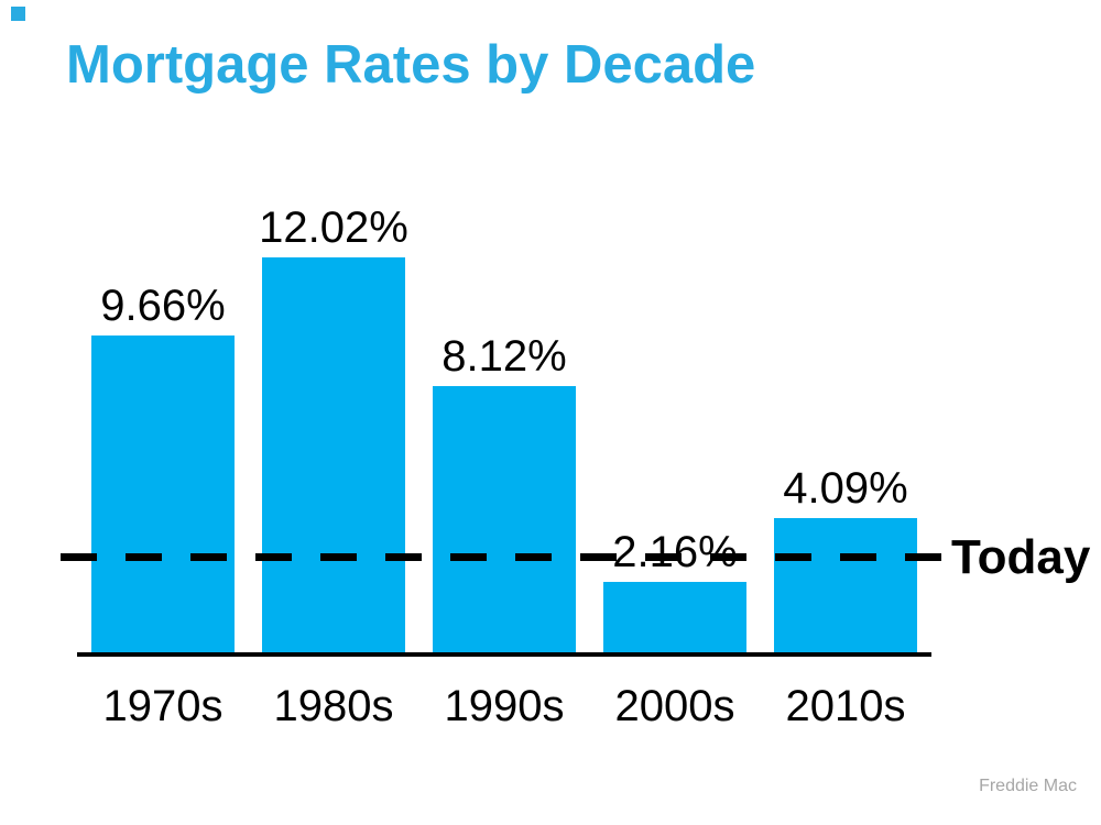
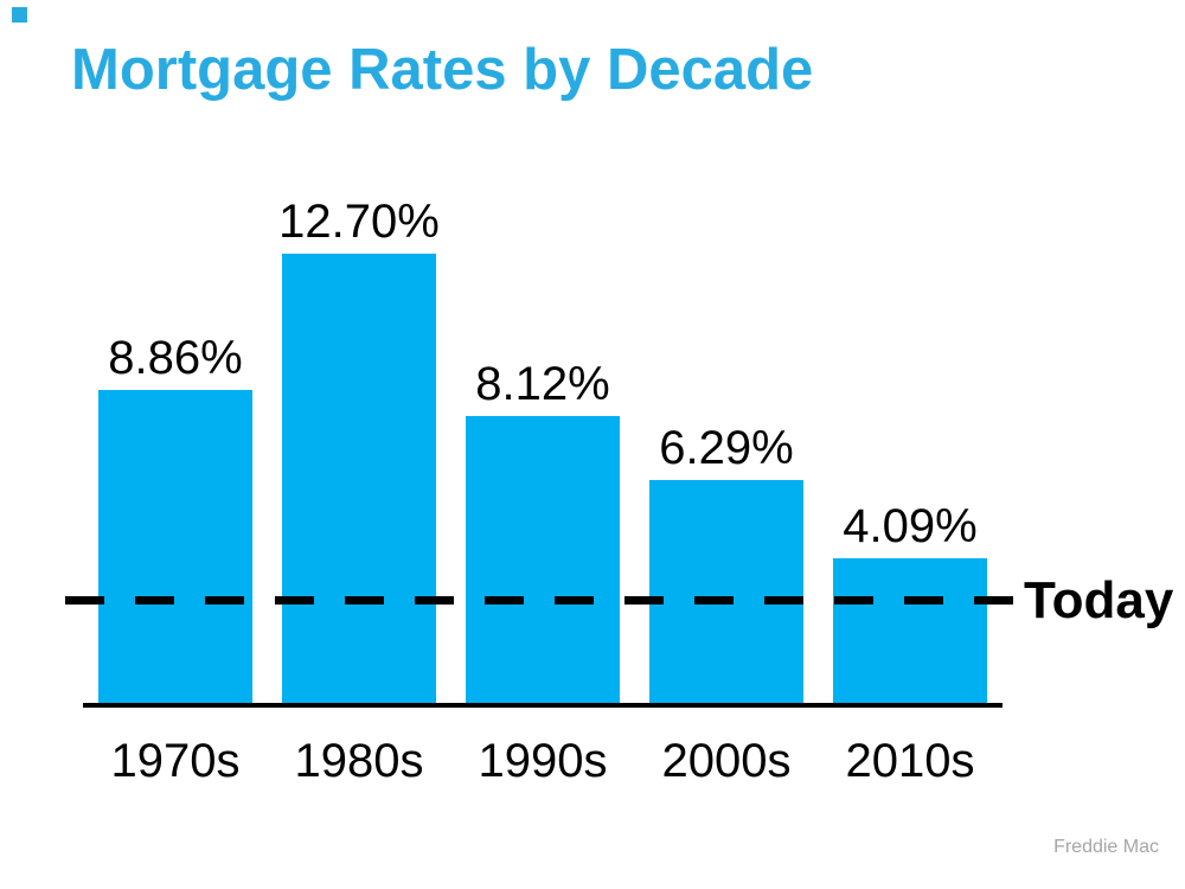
1970s: 9.66% -> 8.86%
1980s: 12.02% -> 12.70%
2000s: 2.16% -> 6.29%
